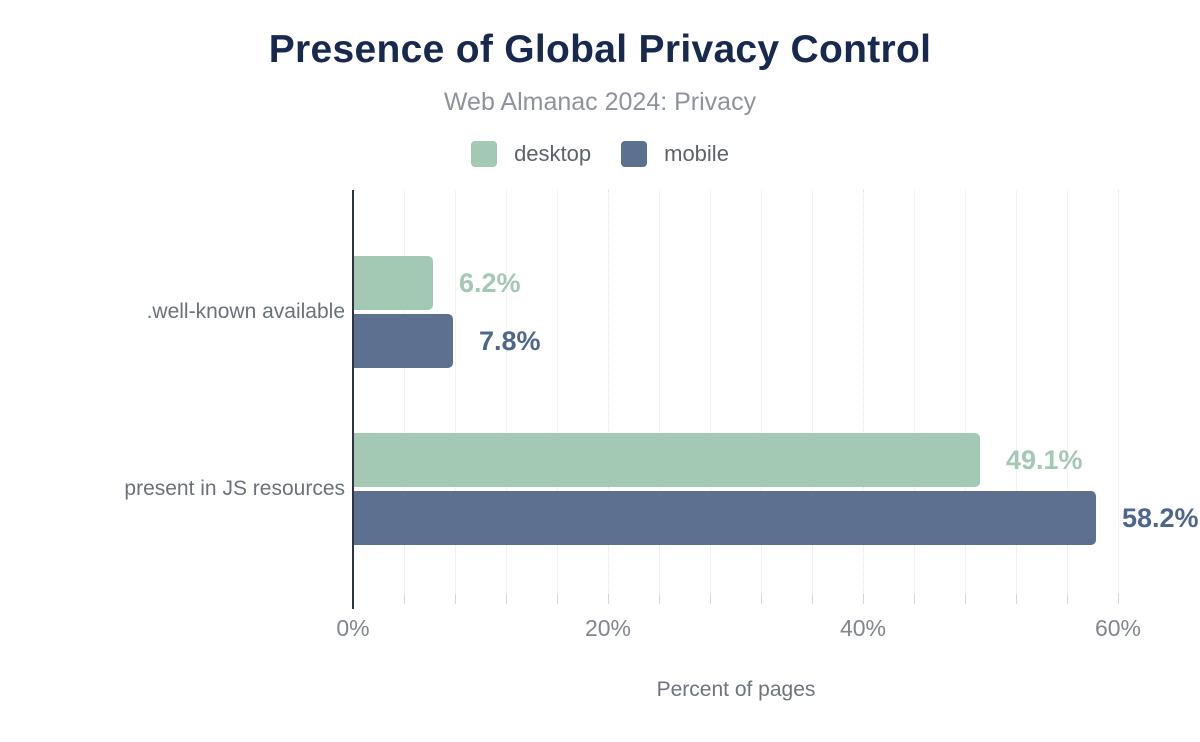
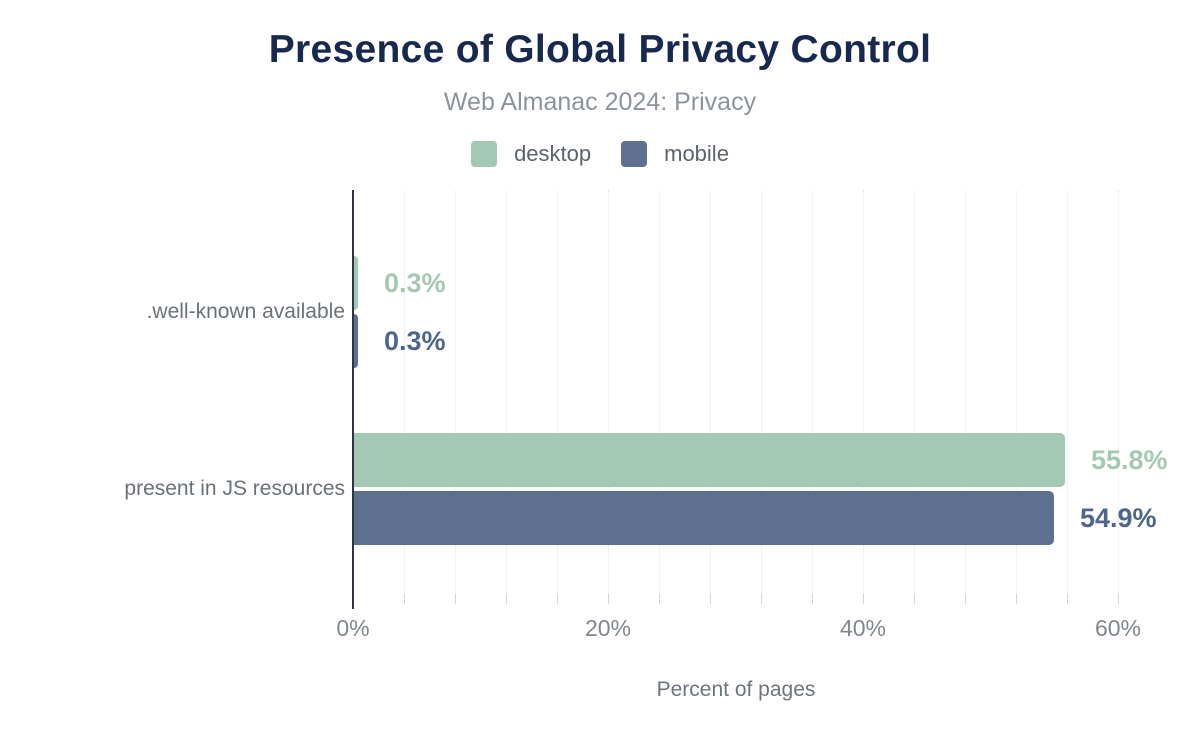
desktop/.well-known available: 6.2% -> 0.3%
mobile/.well-known available: 7.8% -> 0.3%
desktop/present in JS resources: 49.1% -> 55.8%
mobile/present in JS resources: 58.2% -> 54.9%
